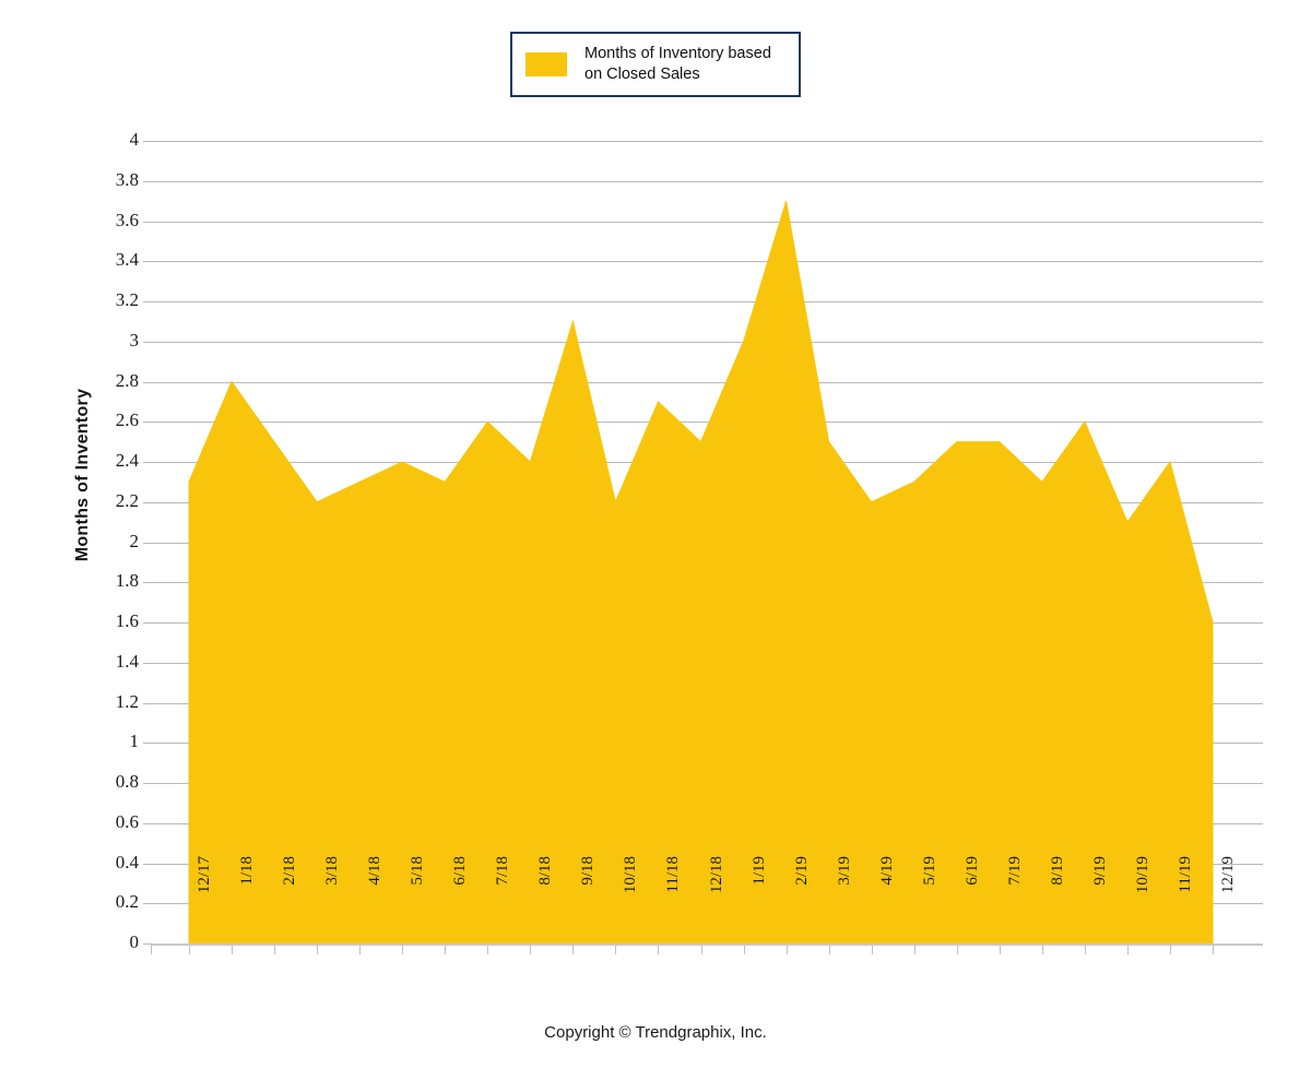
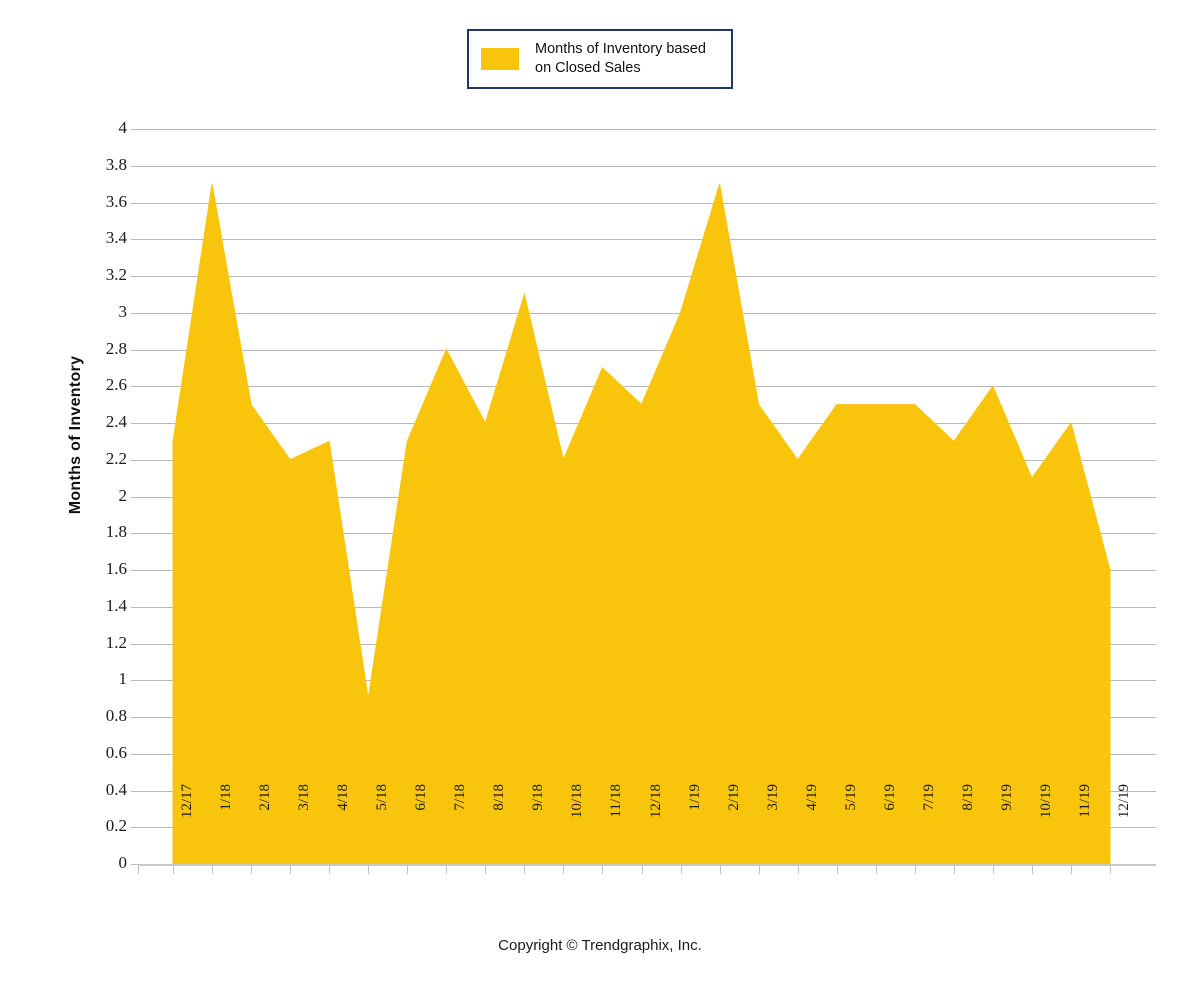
1/18: 2.8 -> 3.7
5/18: 2.4 -> 0.9
7/18: 2.6 -> 2.8
5/19: 2.3 -> 2.5
